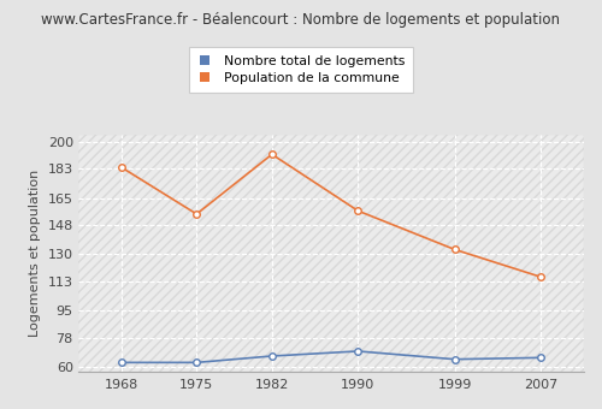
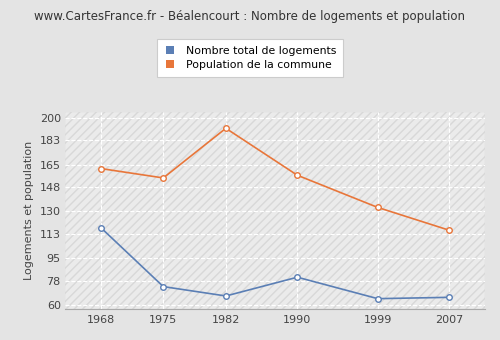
Nombre total de logements/1968: 63 -> 118
Population de la commune/1968: 184 -> 162
Nombre total de logements/1975: 63 -> 74
Nombre total de logements/1990: 70 -> 81
